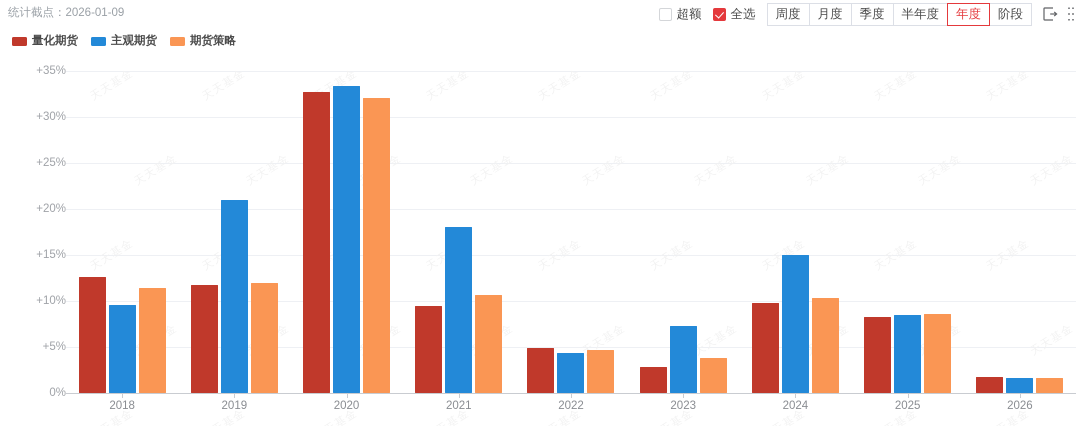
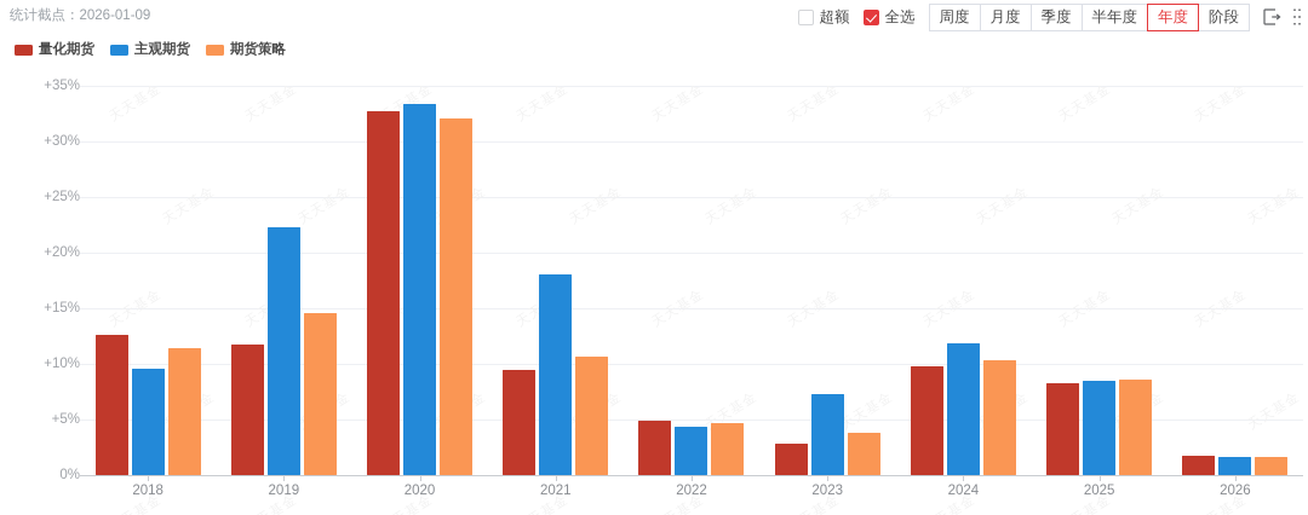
主观期货/2019: 21% -> 22%
期货策略/2019: 12% -> 15%
主观期货/2024: 15% -> 12%
